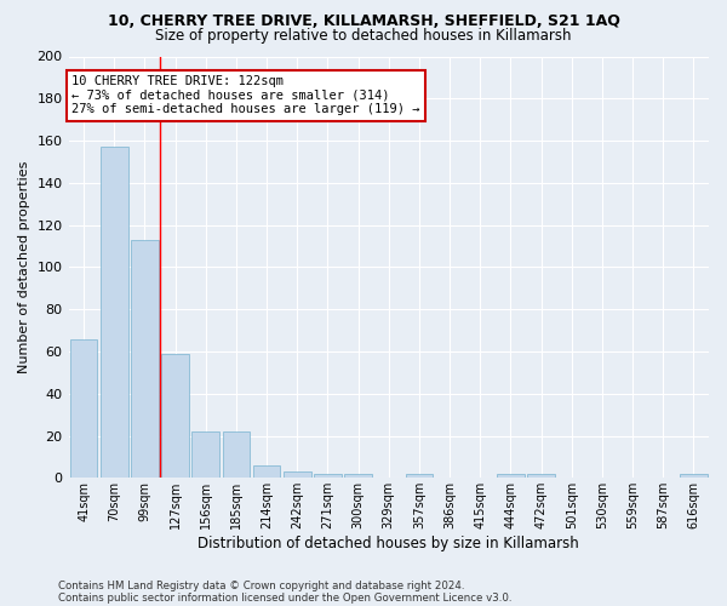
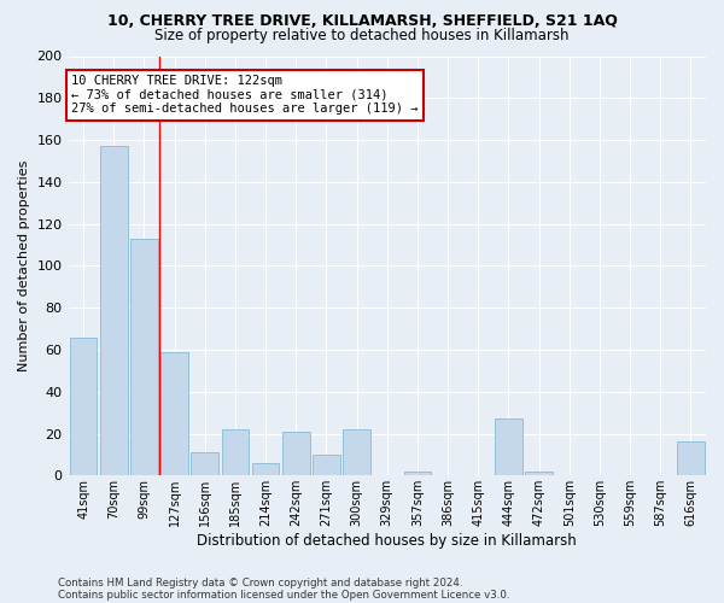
156sqm: 22 -> 11
242sqm: 3 -> 21
271sqm: 2 -> 10
300sqm: 2 -> 22
444sqm: 2 -> 27
616sqm: 2 -> 16
